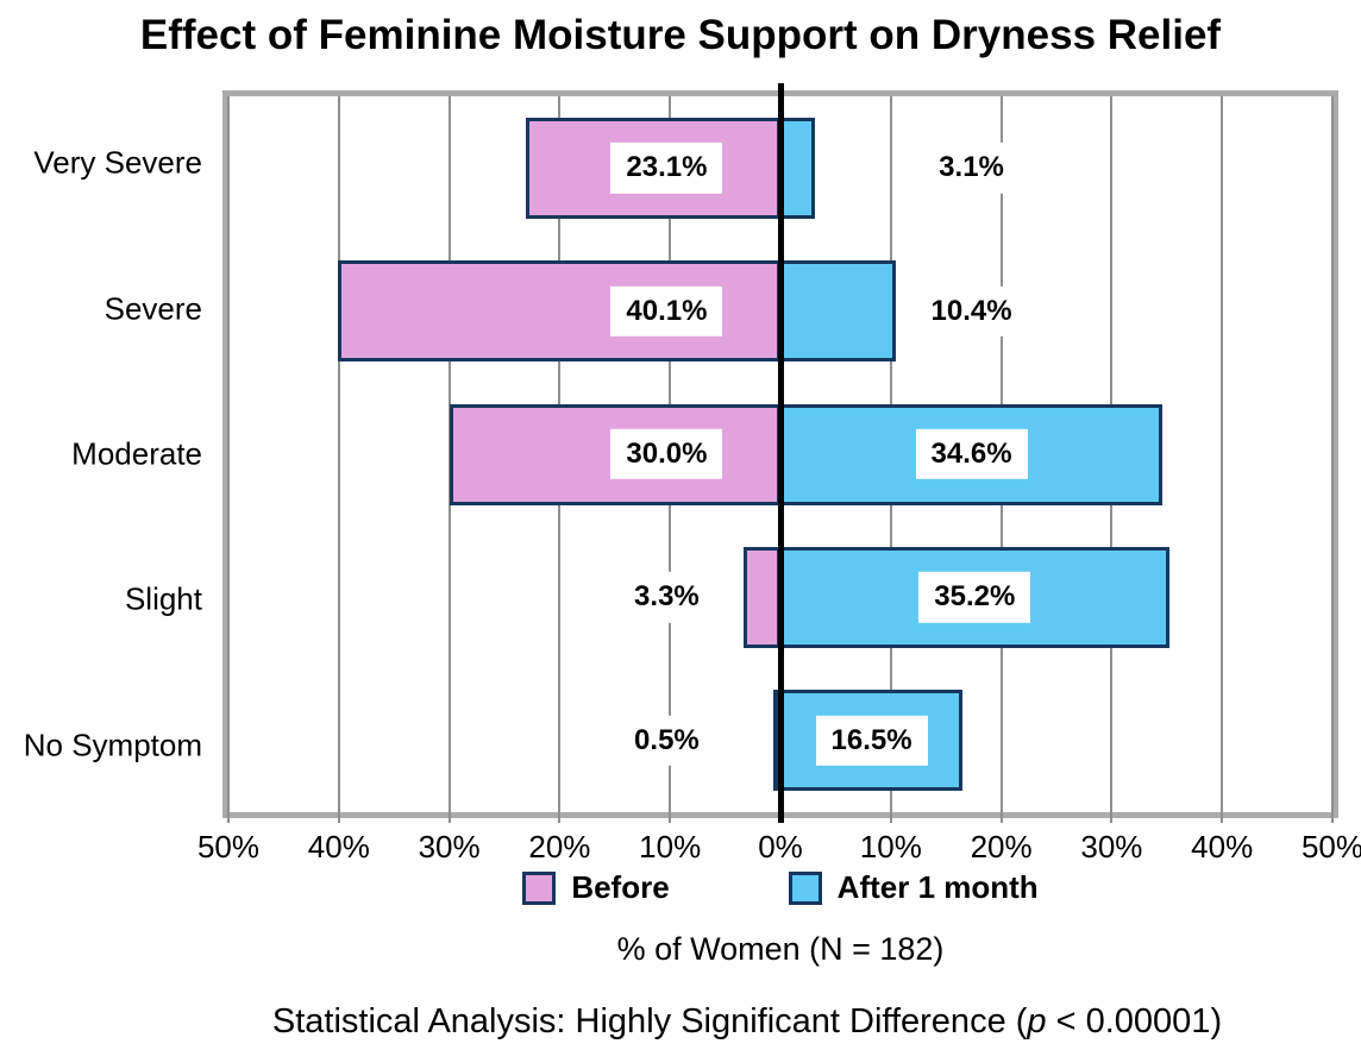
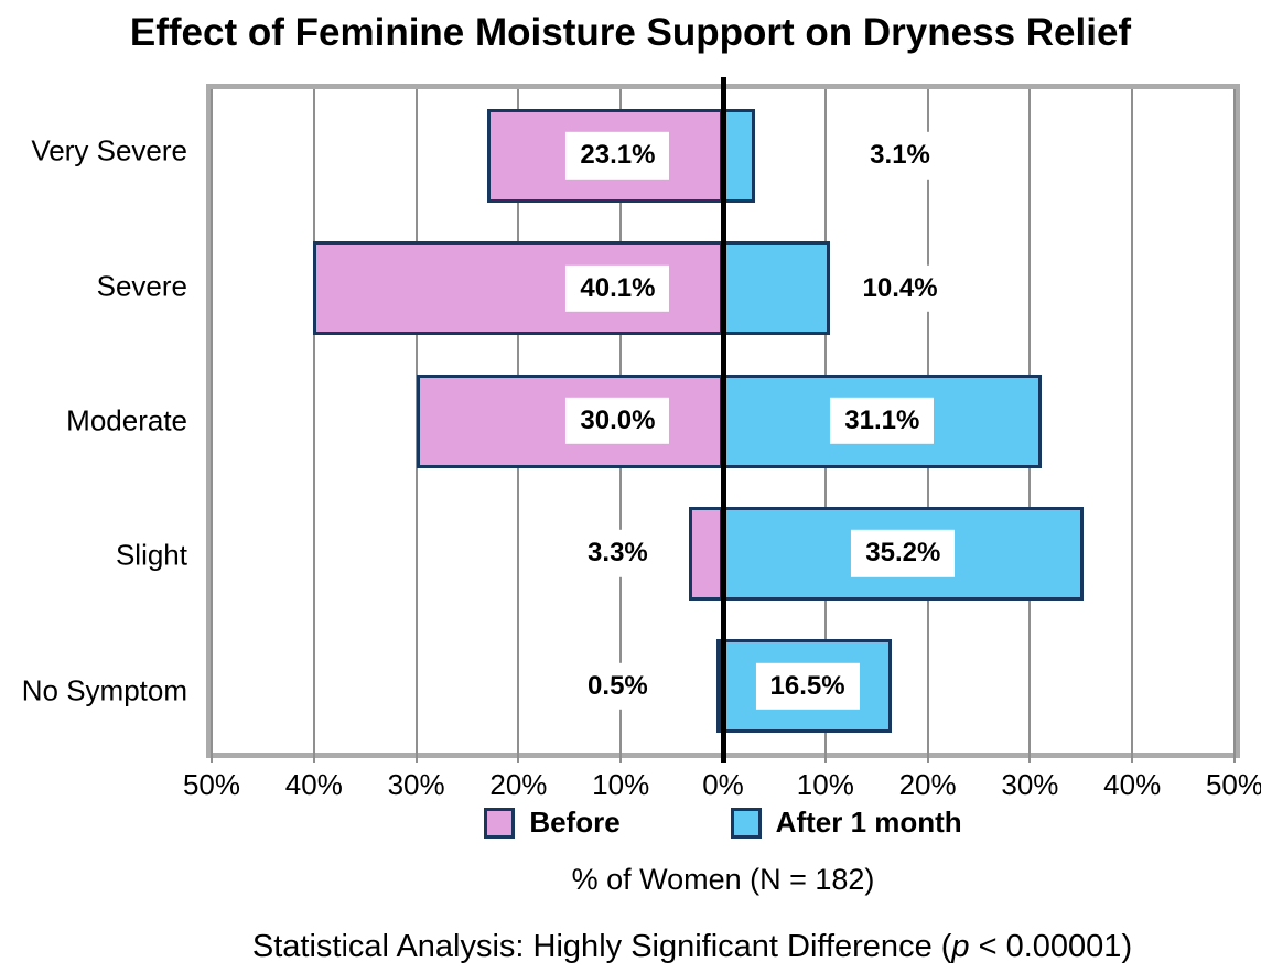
After 1 month/Moderate: 34.6% -> 31.1%
